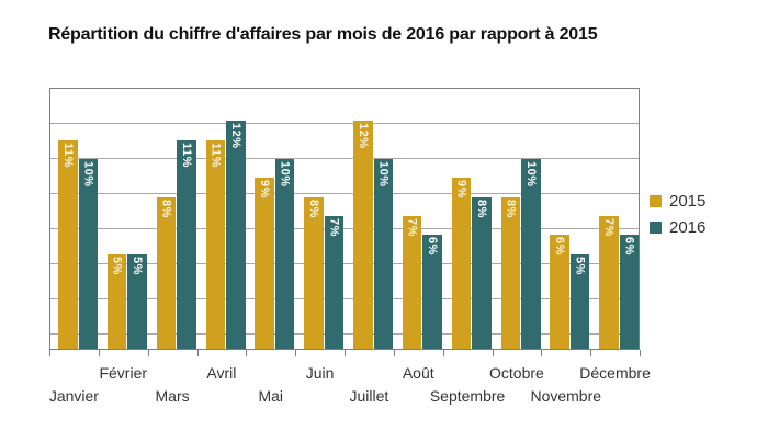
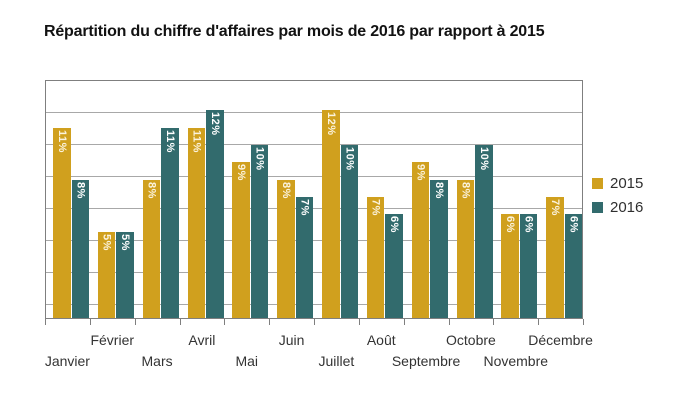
2016/Janvier: 10% -> 8%
2016/Novembre: 5% -> 6%
